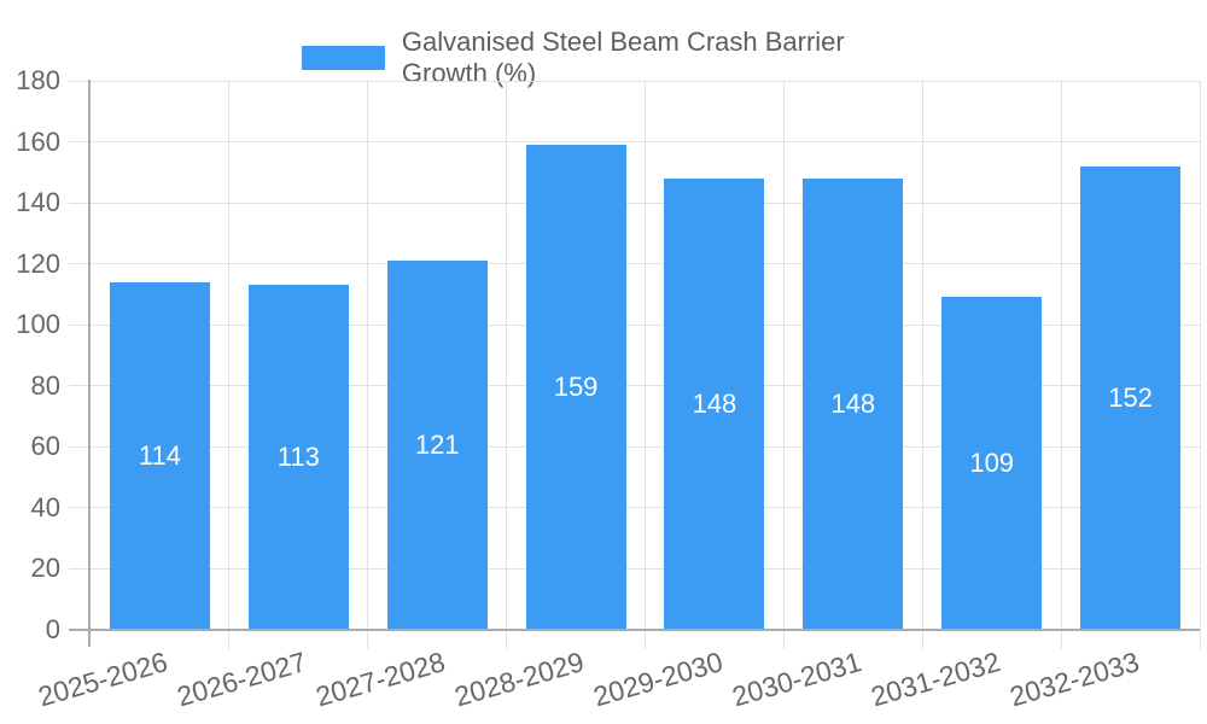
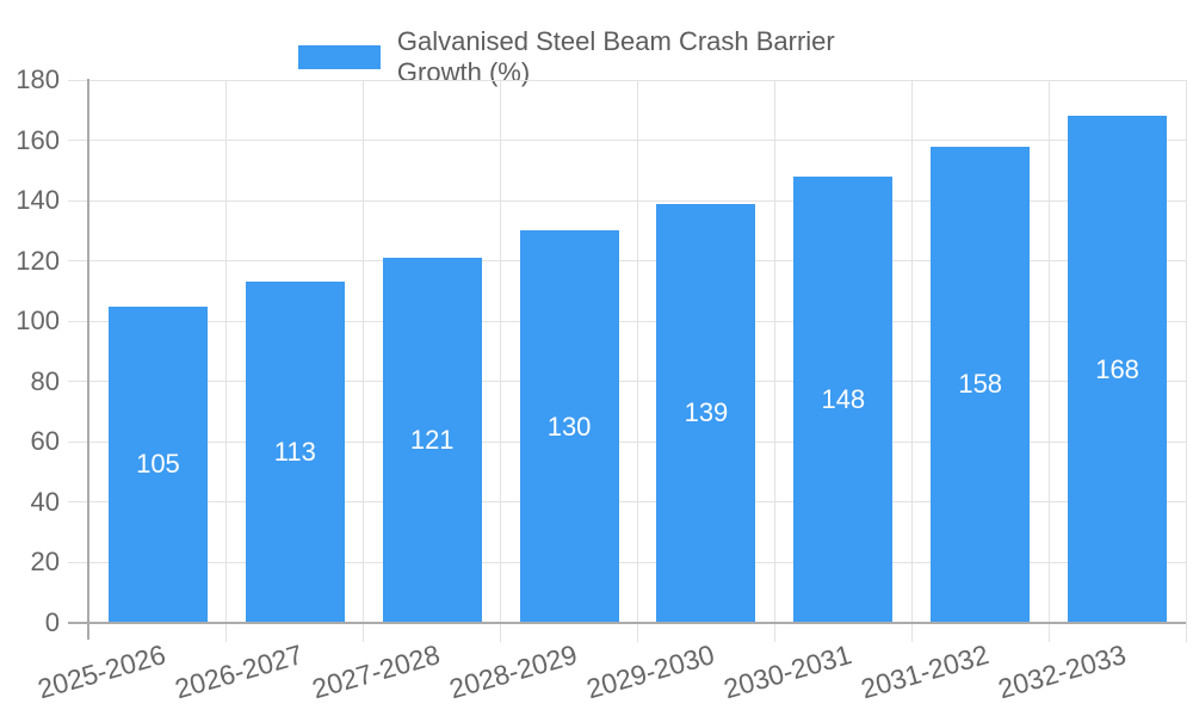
2025-2026: 114 -> 105
2028-2029: 159 -> 130
2029-2030: 148 -> 139
2031-2032: 109 -> 158
2032-2033: 152 -> 168
